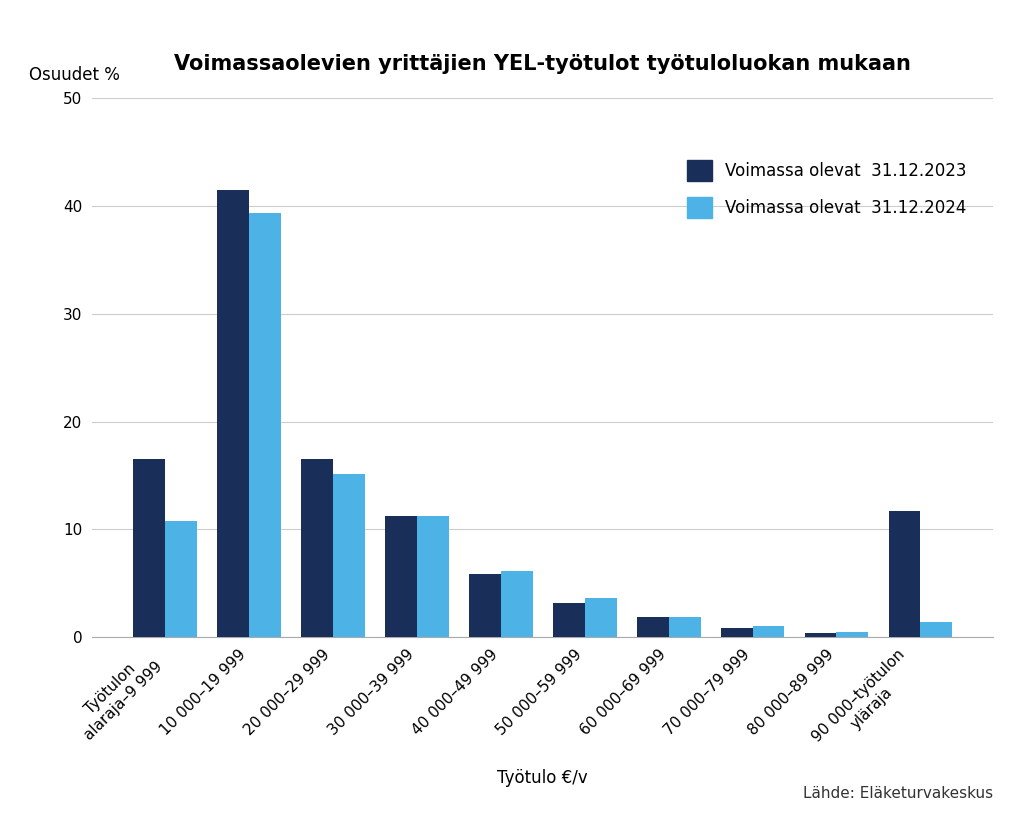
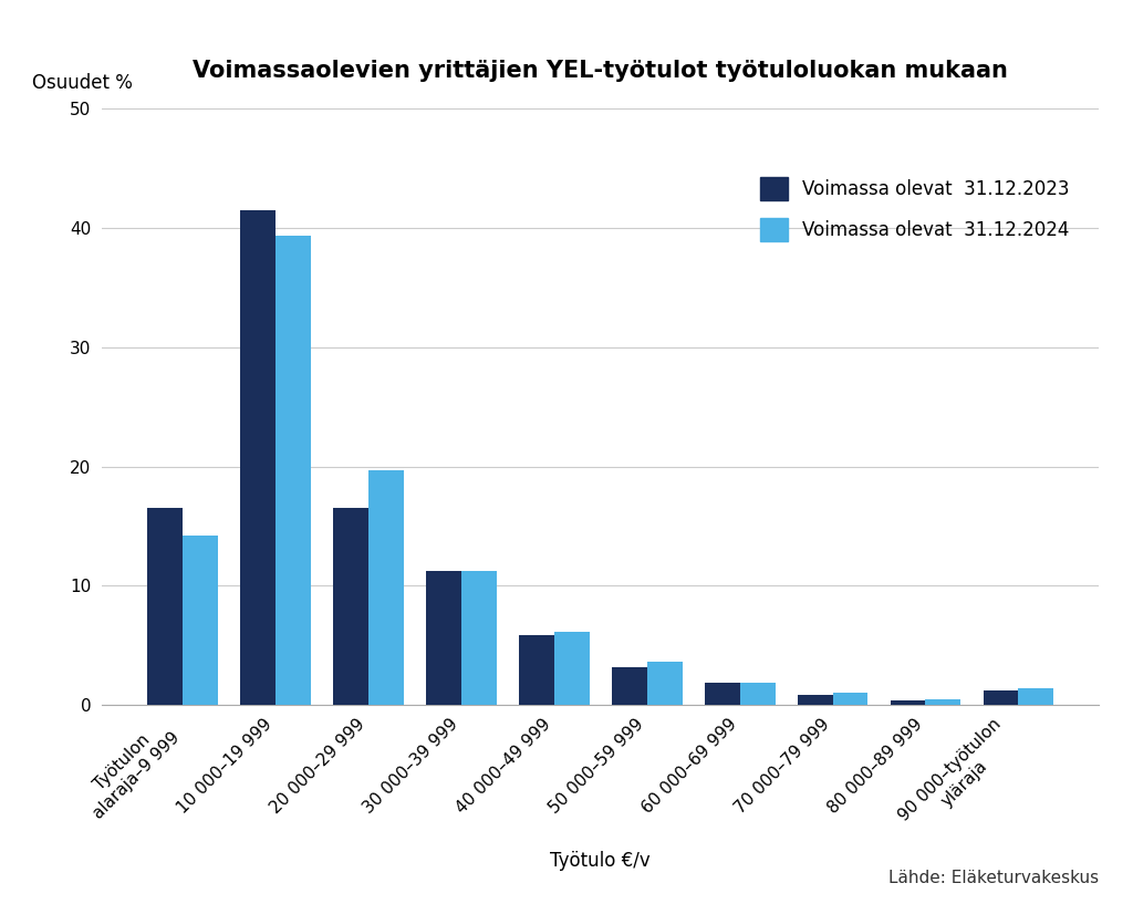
Voimassa olevat 31.12.2024/Työtulon alaraja–9 999: 10.8 -> 14.2
Voimassa olevat 31.12.2024/20 000–29 999: 15.1 -> 19.7
Voimassa olevat 31.12.2023/90 000–työtulon yläraja: 11.7 -> 1.2
